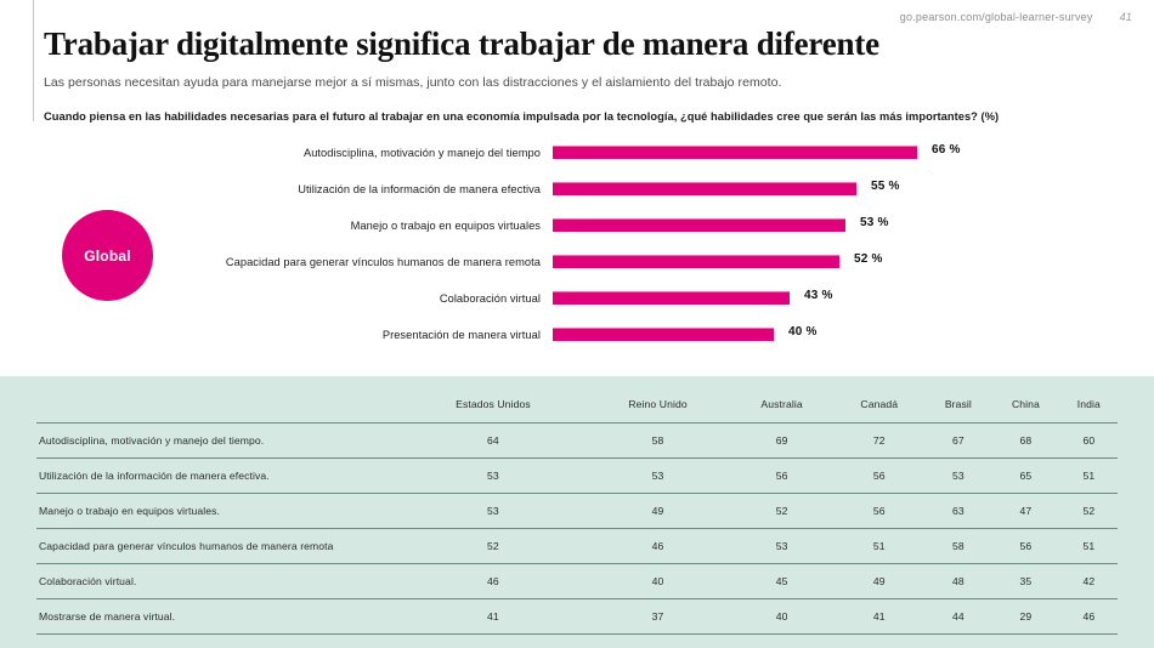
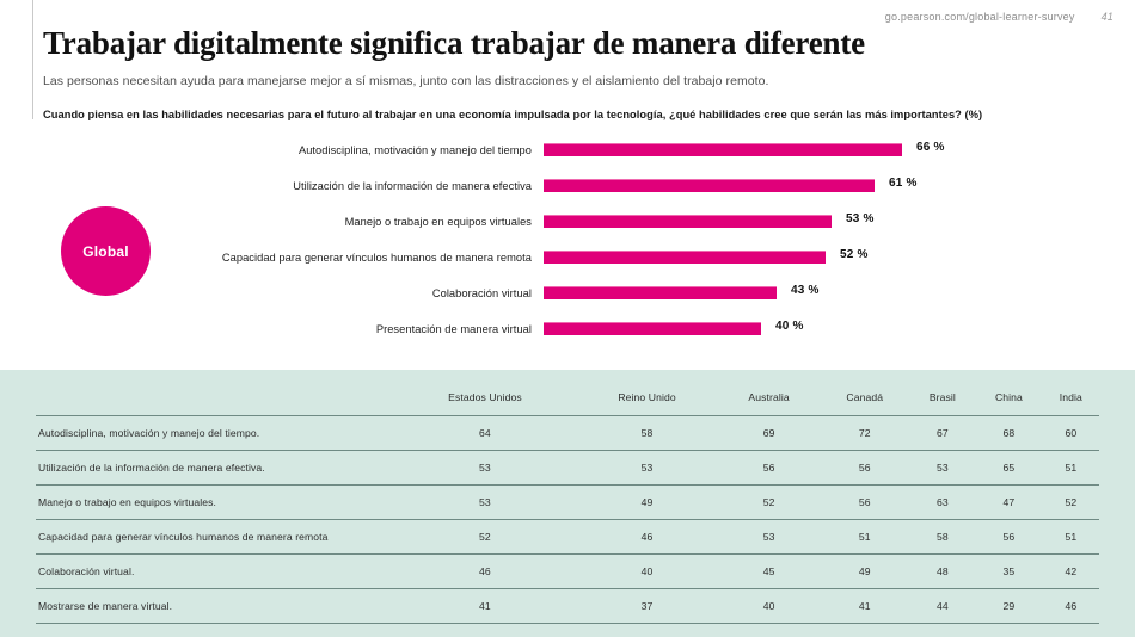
Utilización de la información de manera efectiva: 55 -> 61
